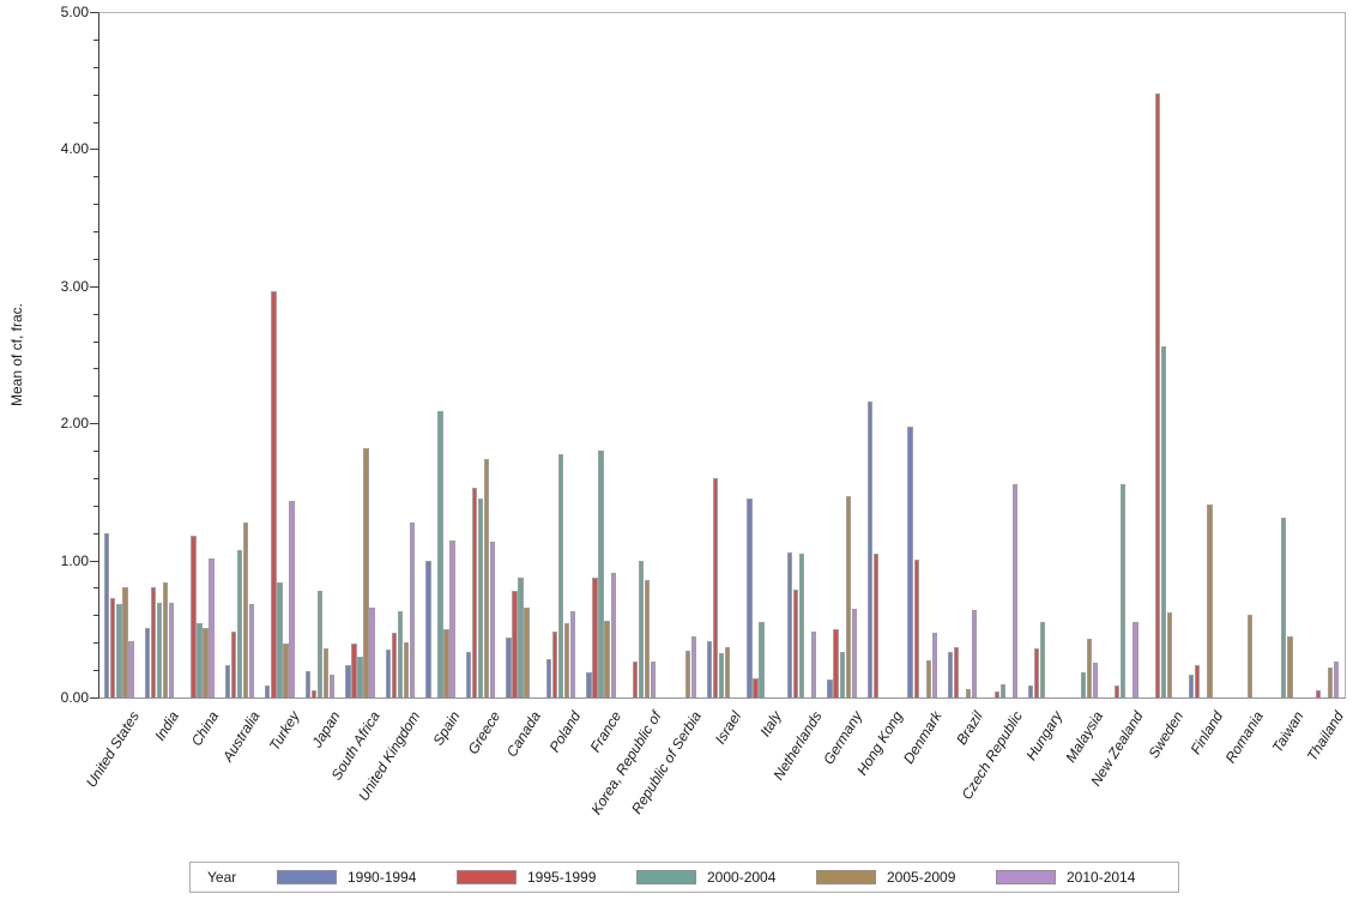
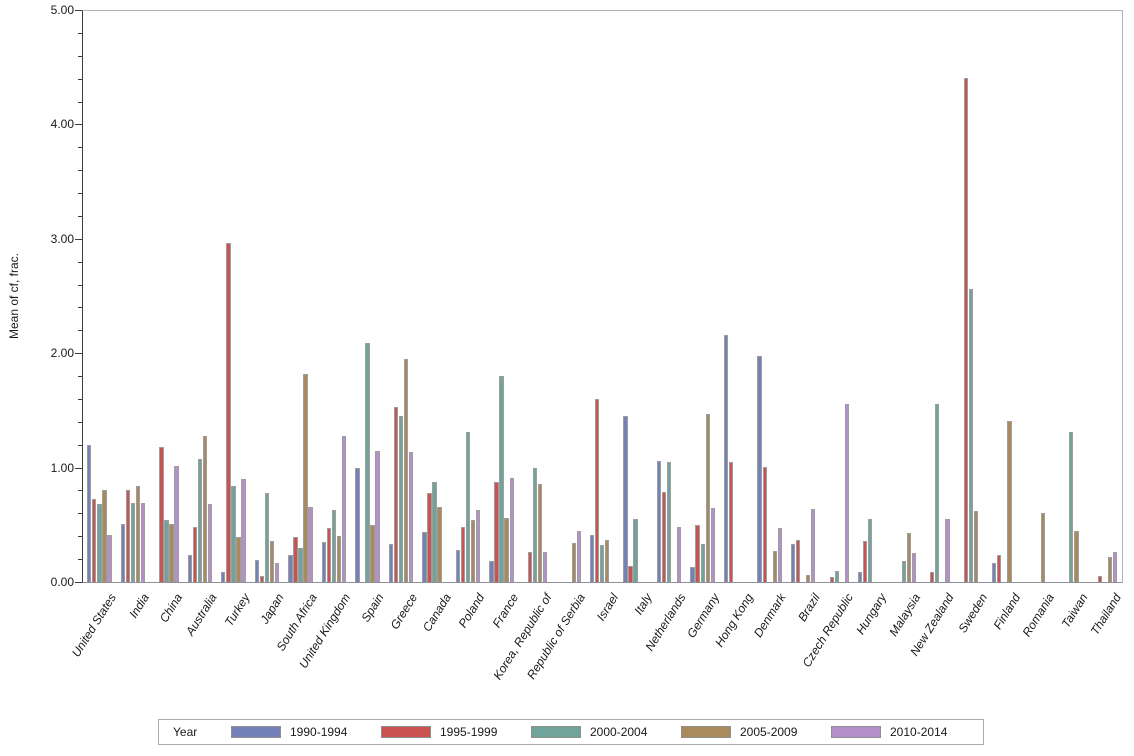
2010-2014/Turkey: 1.44 -> 0.90
2005-2009/Greece: 1.74 -> 1.95
2000-2004/Poland: 1.78 -> 1.31
